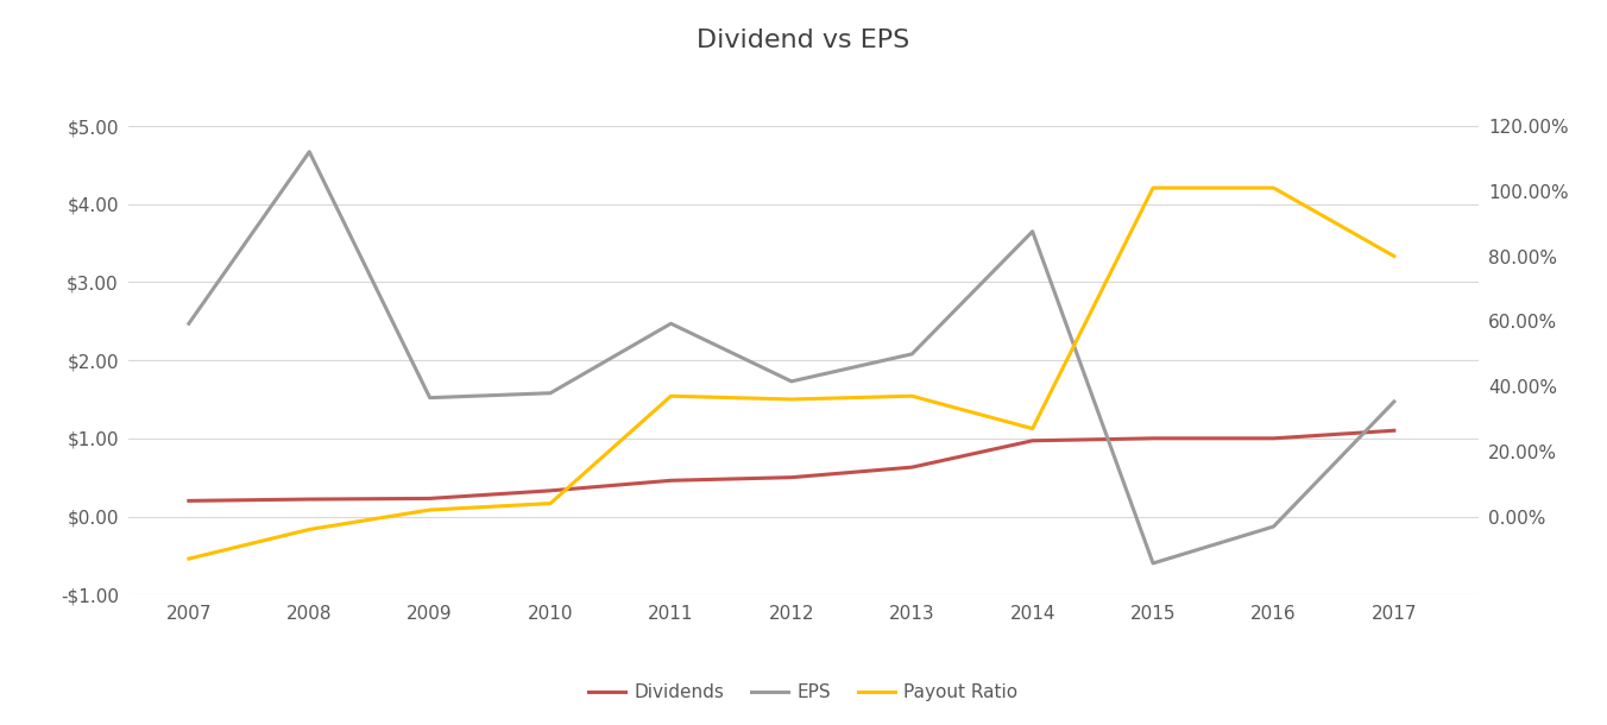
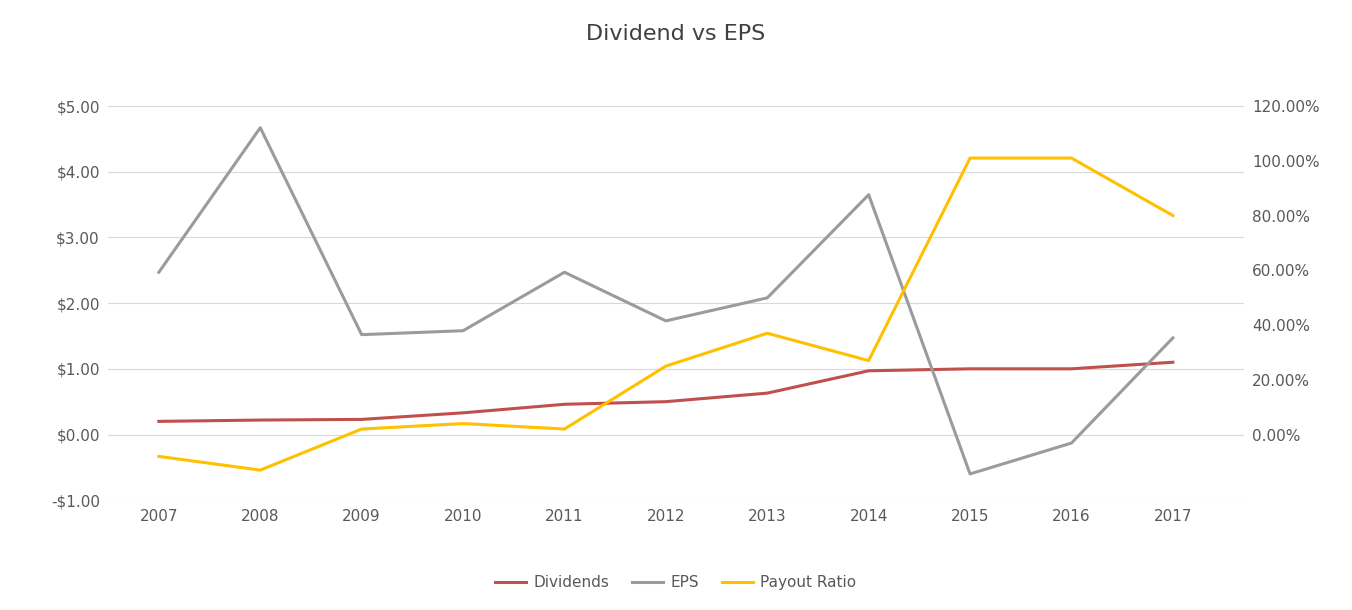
Payout Ratio/2007: -13% -> -8%
Payout Ratio/2008: -4% -> -13%
Payout Ratio/2011: 37% -> 2%
Payout Ratio/2012: 36% -> 25%
